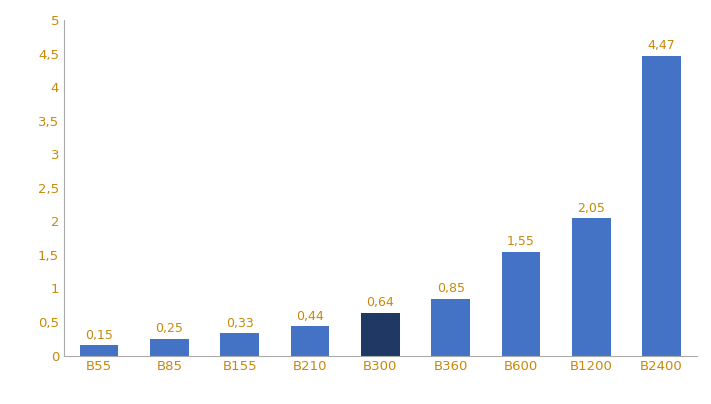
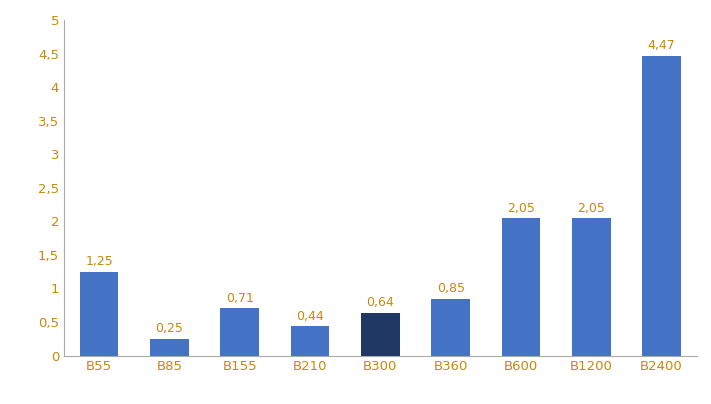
B55: 0,15 -> 1,25
B155: 0,33 -> 0,71
B600: 1,55 -> 2,05
